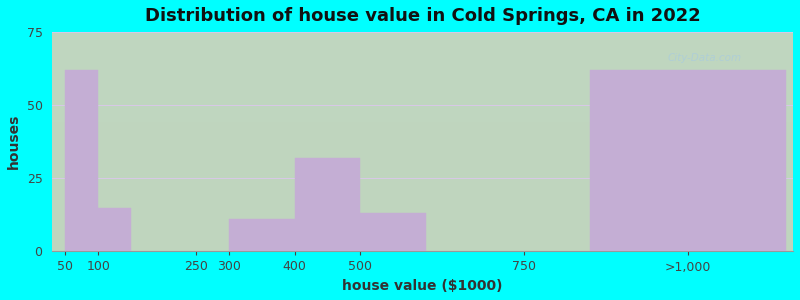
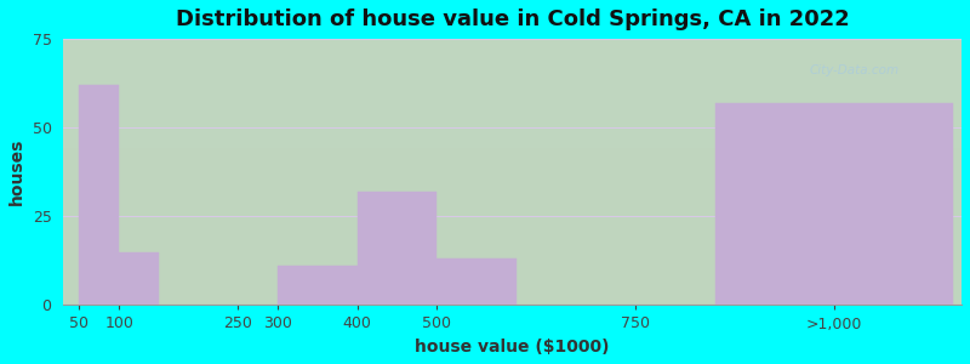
>1,000: 62 -> 57
